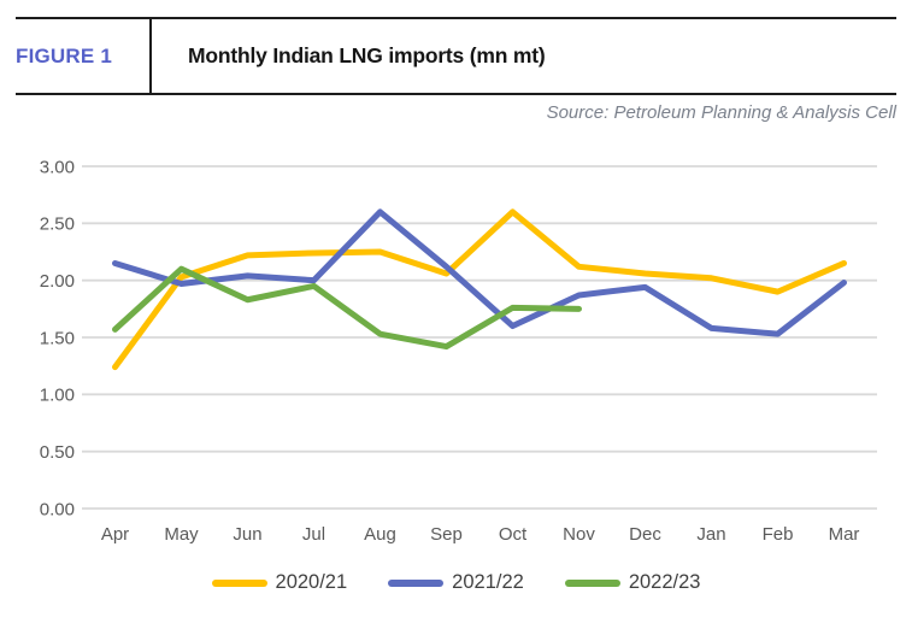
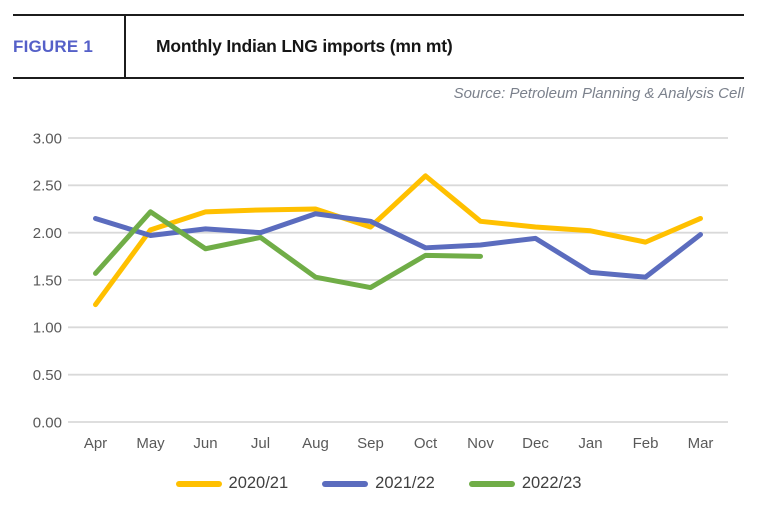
2022/23/May: 2.1 -> 2.2
2021/22/Aug: 2.6 -> 2.2
2021/22/Oct: 1.6 -> 1.8
